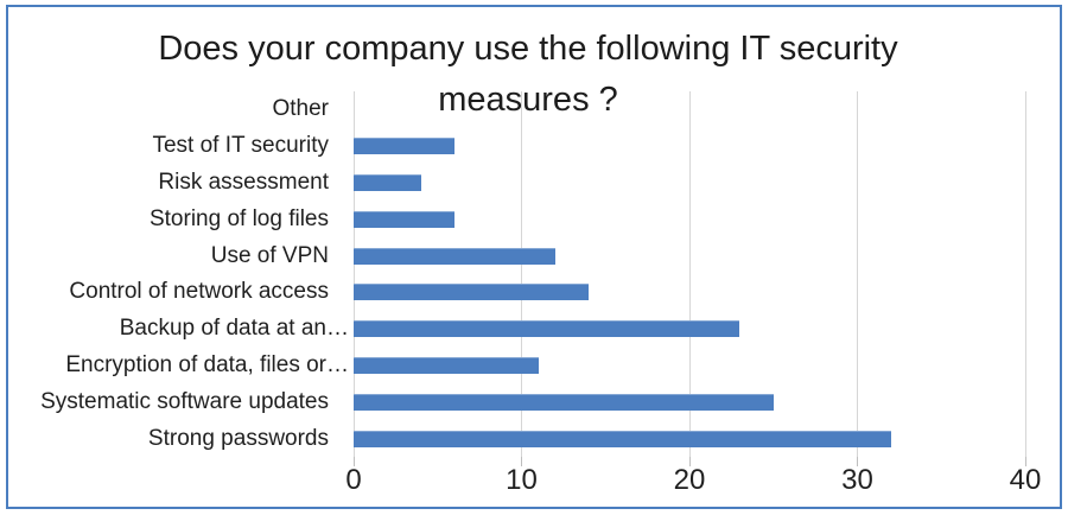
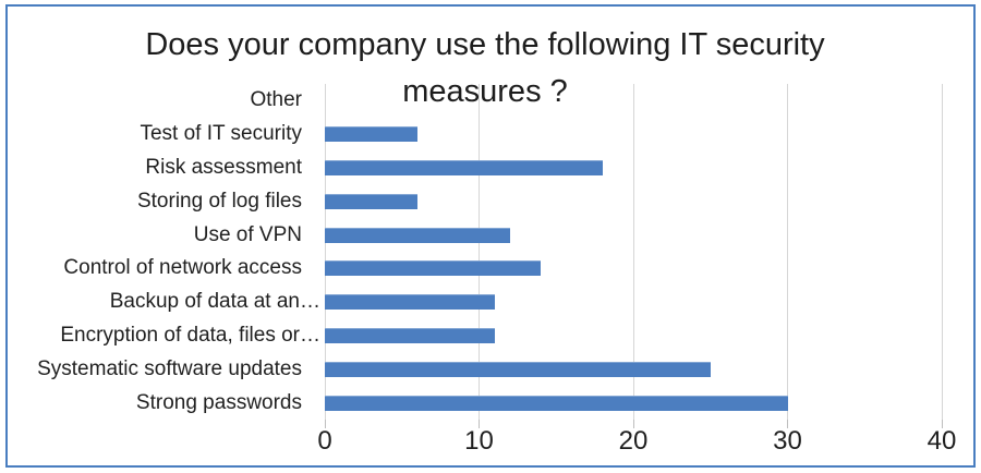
Risk assessment: 4 -> 18
Backup of data at an…: 23 -> 11
Strong passwords: 32 -> 30
